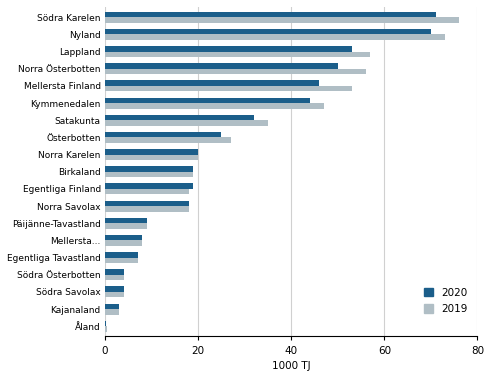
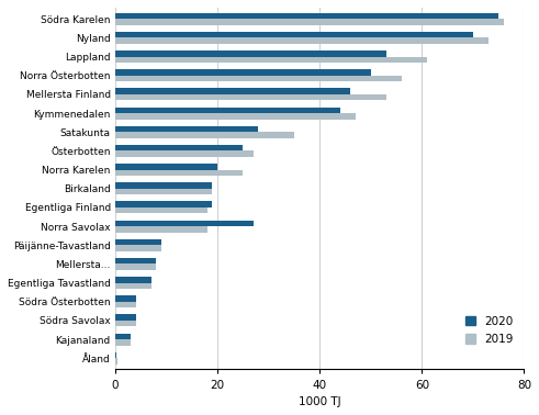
2020/Södra Karelen: 71.0 -> 75.0
2019/Lappland: 57.0 -> 61.0
2020/Satakunta: 32.0 -> 28.0
2019/Norra Karelen: 20.0 -> 25.0
2020/Norra Savolax: 18.0 -> 27.0
